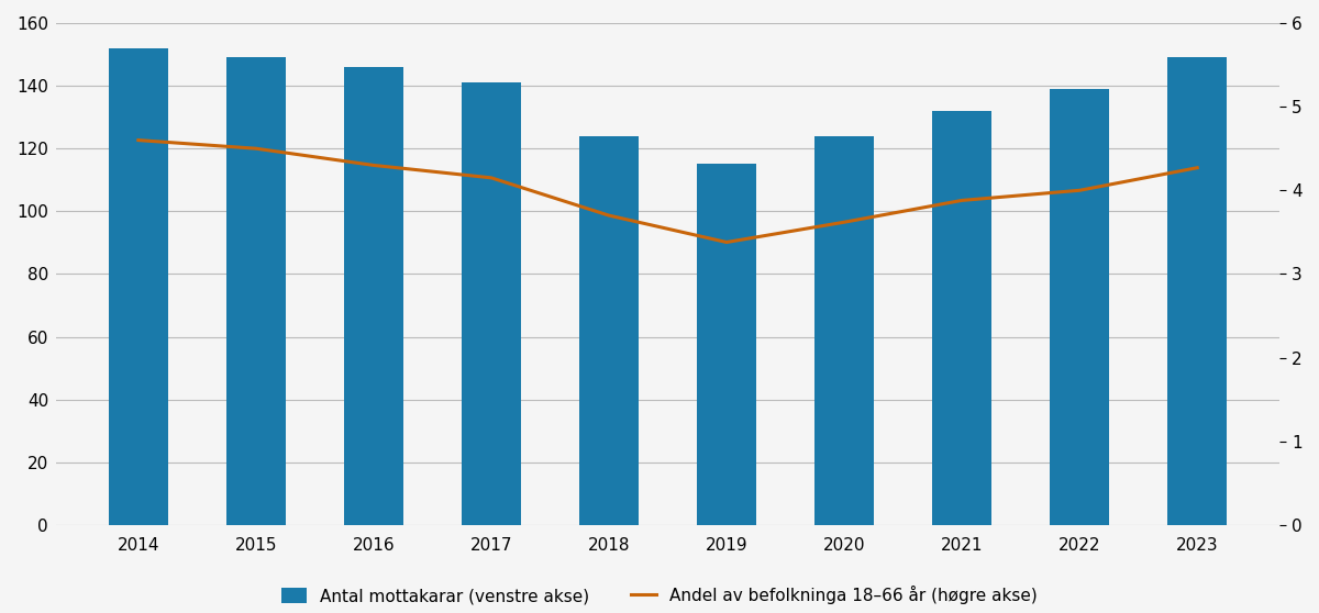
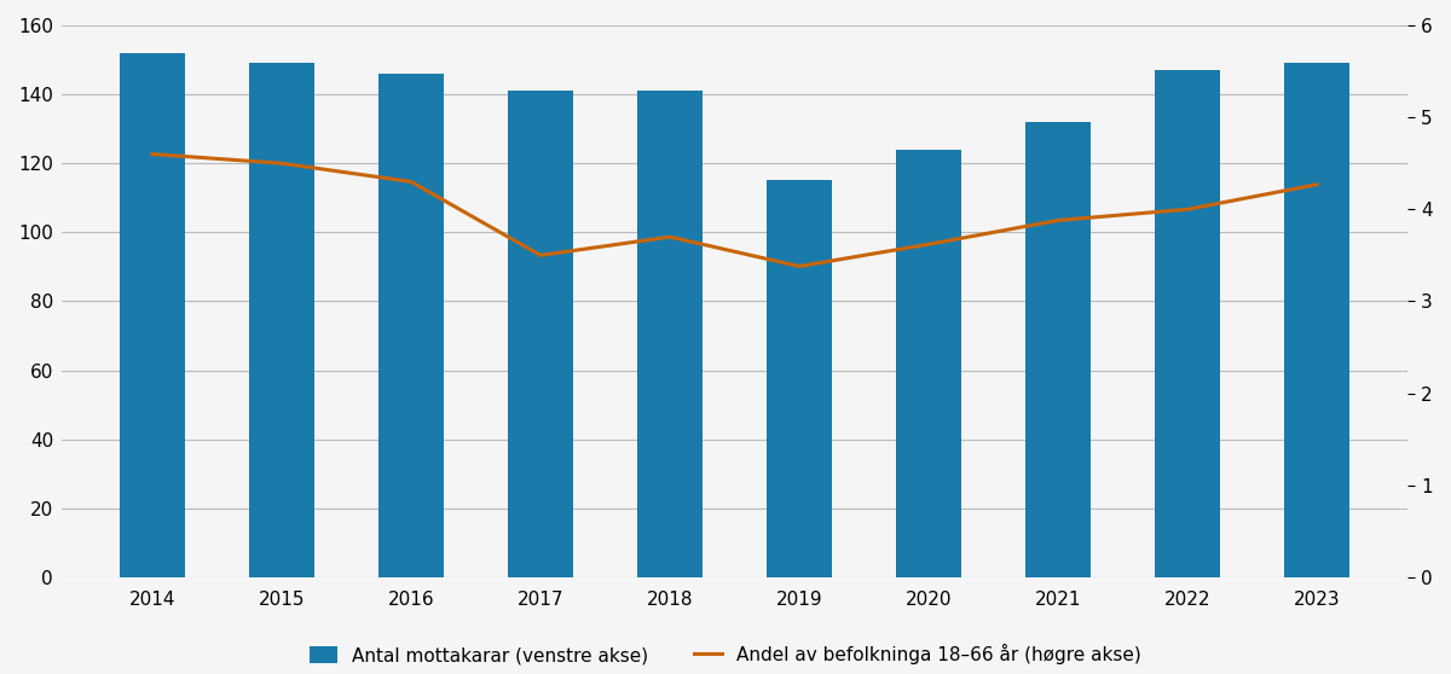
Andel av befolkninga 18–66 år (høgre akse)/2017: 4.15 -> 3.50
Antal mottakarar (venstre akse)/2018: 124 -> 141
Antal mottakarar (venstre akse)/2022: 139 -> 147
